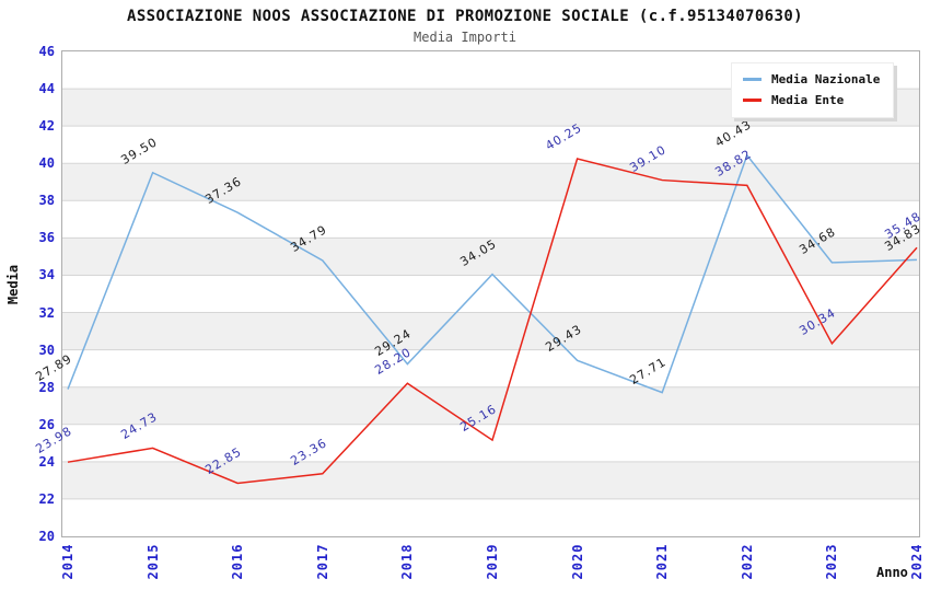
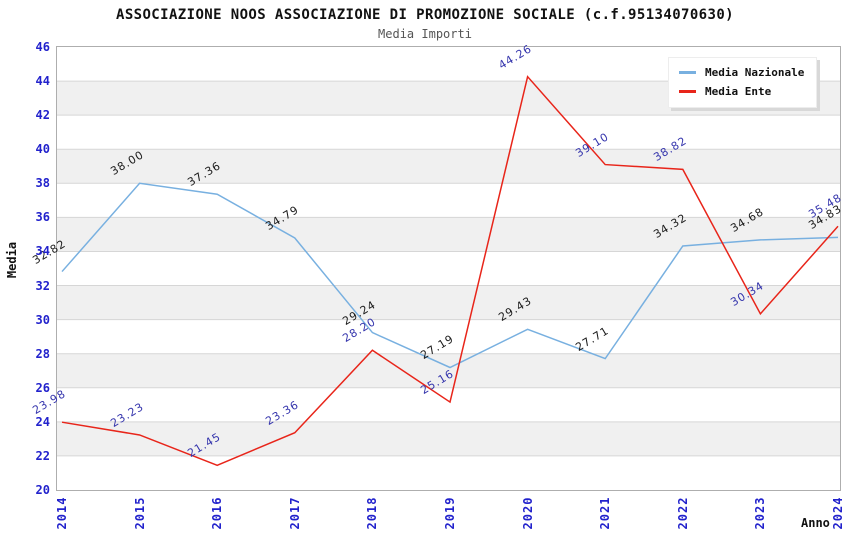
Media Nazionale/2014: 27.89 -> 32.82
Media Nazionale/2015: 39.50 -> 38.00
Media Ente/2015: 24.73 -> 23.23
Media Ente/2016: 22.85 -> 21.45
Media Nazionale/2019: 34.05 -> 27.19
Media Ente/2020: 40.25 -> 44.26
Media Nazionale/2022: 40.43 -> 34.32
